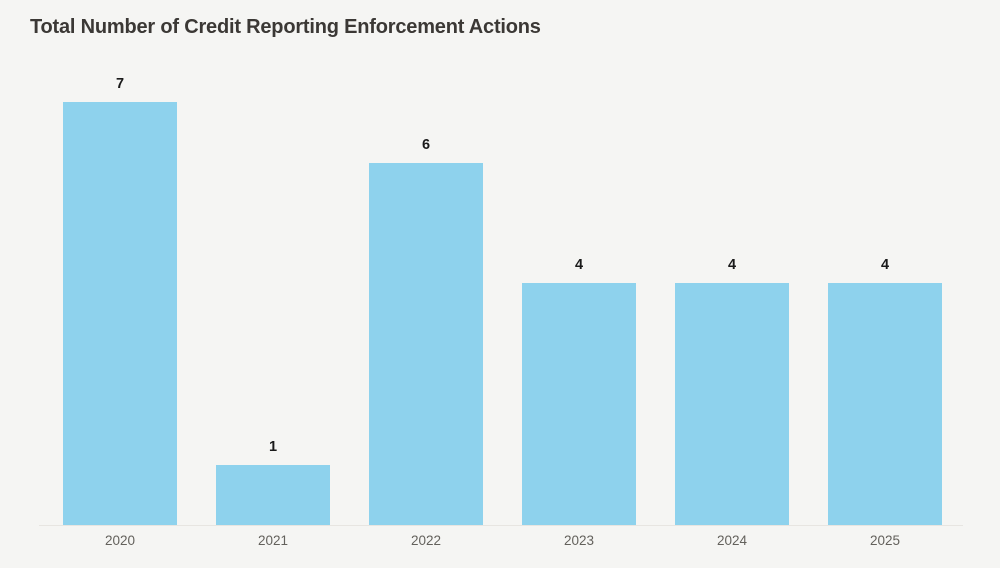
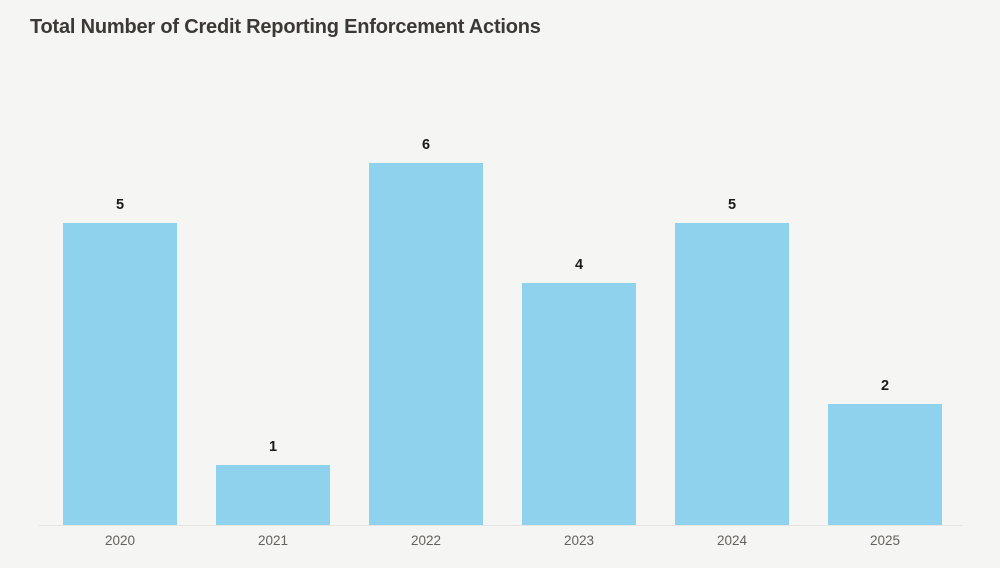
2020: 7 -> 5
2024: 4 -> 5
2025: 4 -> 2
